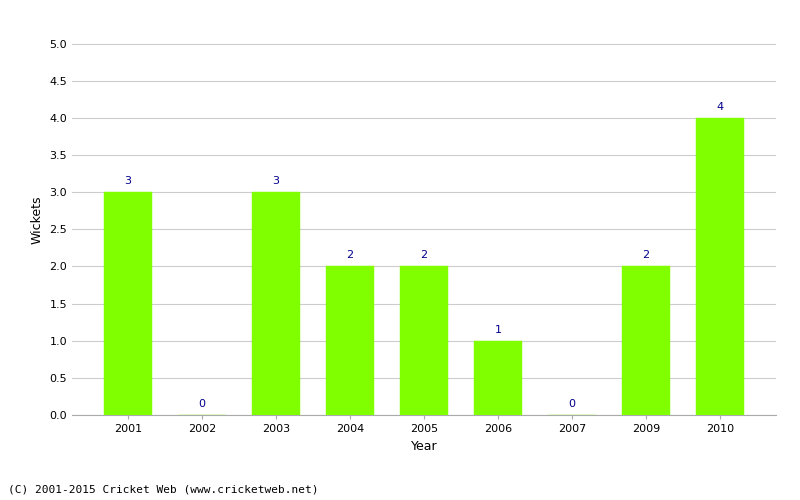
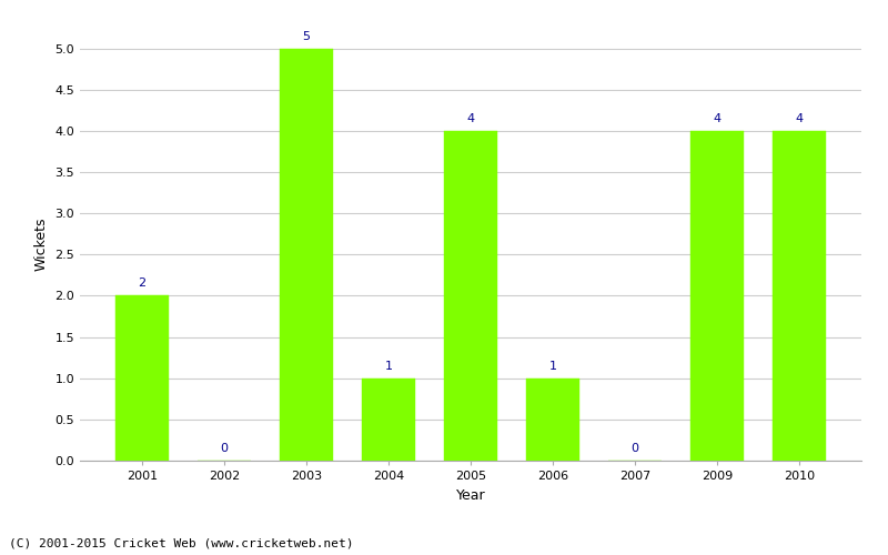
2001: 3 -> 2
2003: 3 -> 5
2004: 2 -> 1
2005: 2 -> 4
2009: 2 -> 4
